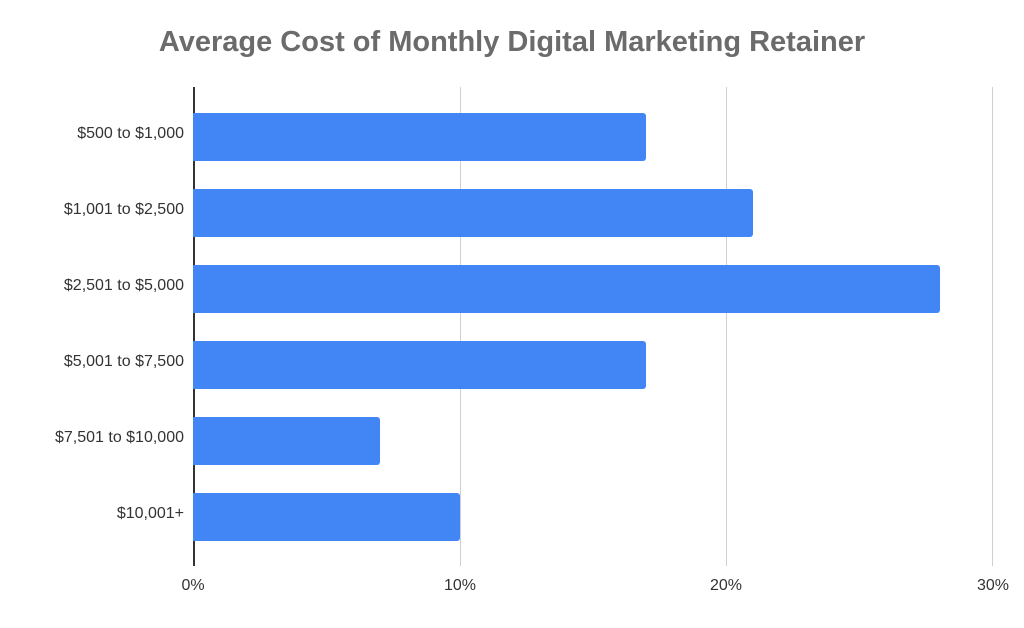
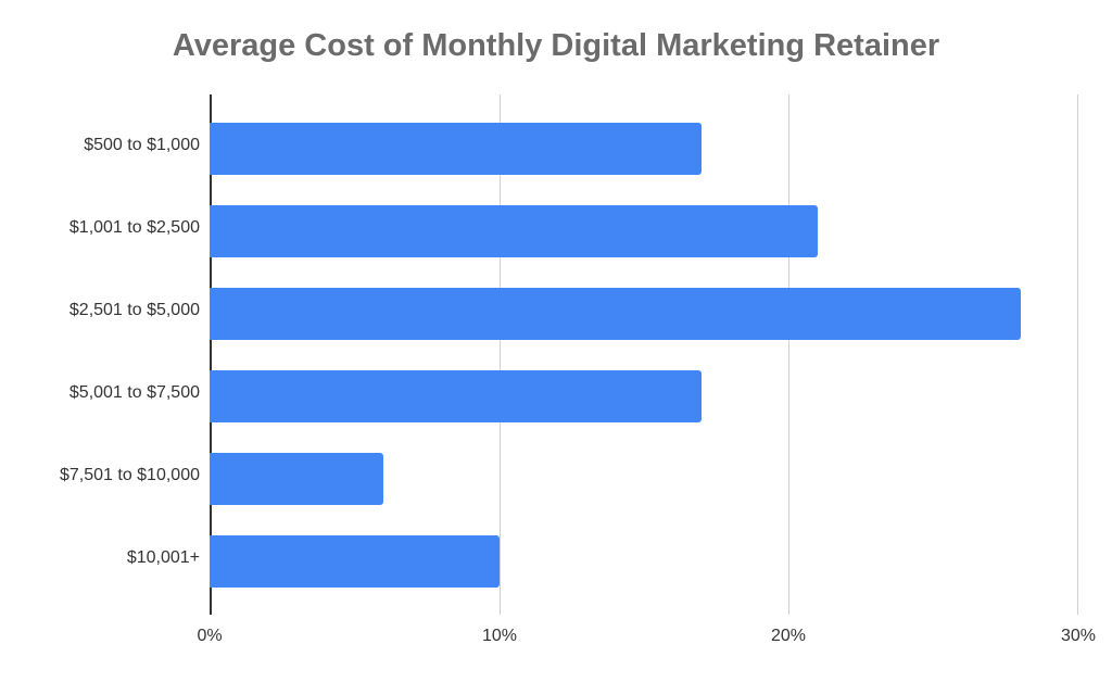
$7,501 to $10,000: 7% -> 6%
